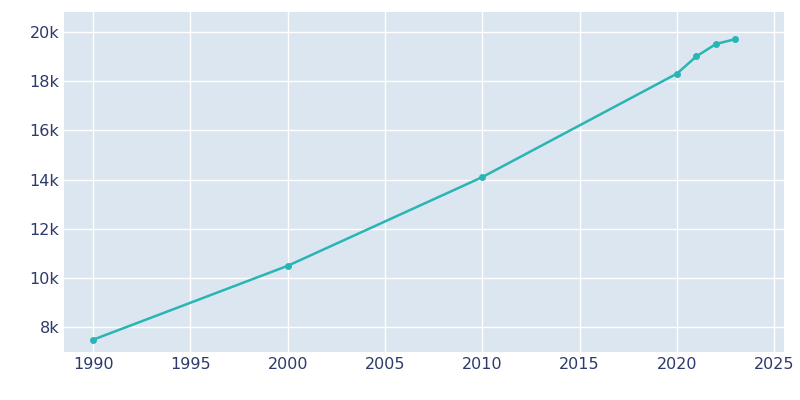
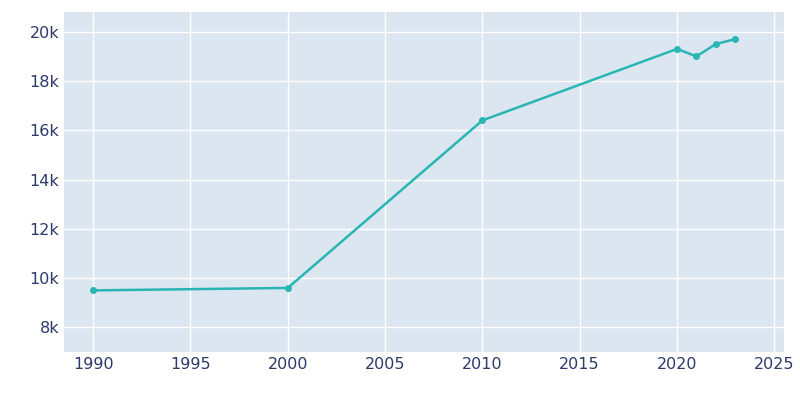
1990: 7.5k -> 9.5k
2000: 10.5k -> 9.6k
2010: 14.1k -> 16.4k
2020: 18.3k -> 19.3k
